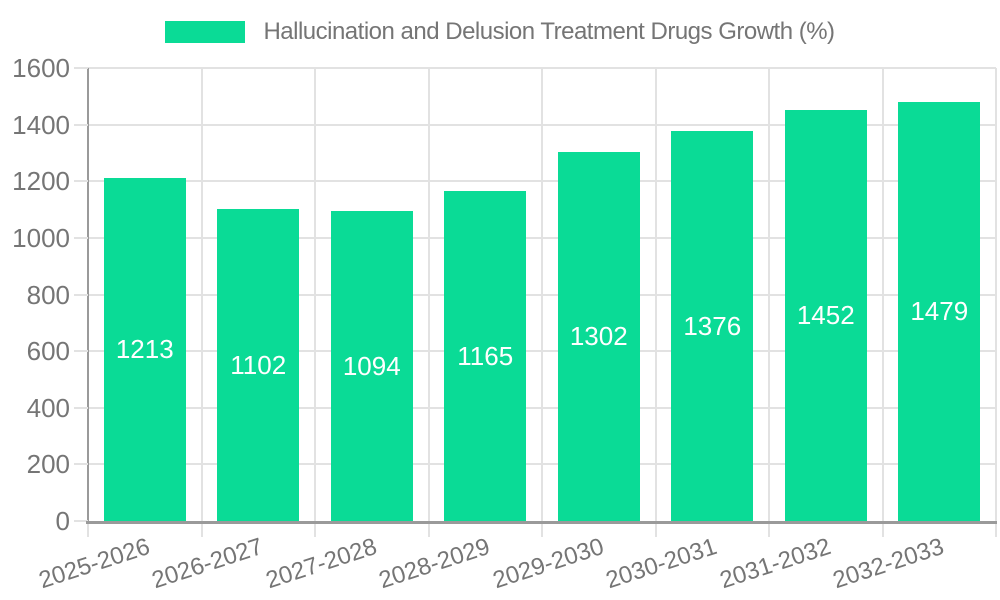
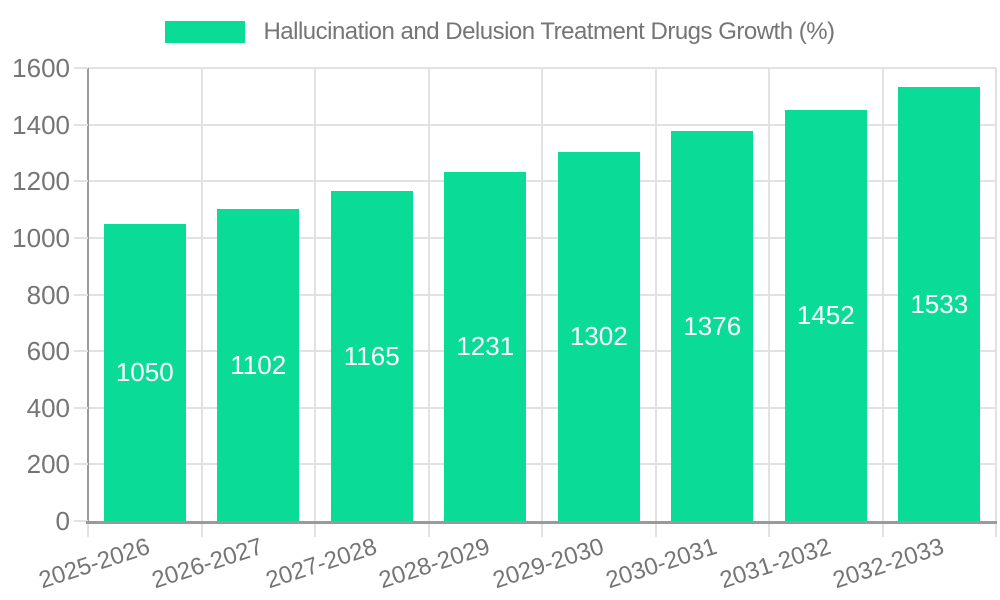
2025-2026: 1213 -> 1050
2027-2028: 1094 -> 1165
2028-2029: 1165 -> 1231
2032-2033: 1479 -> 1533
